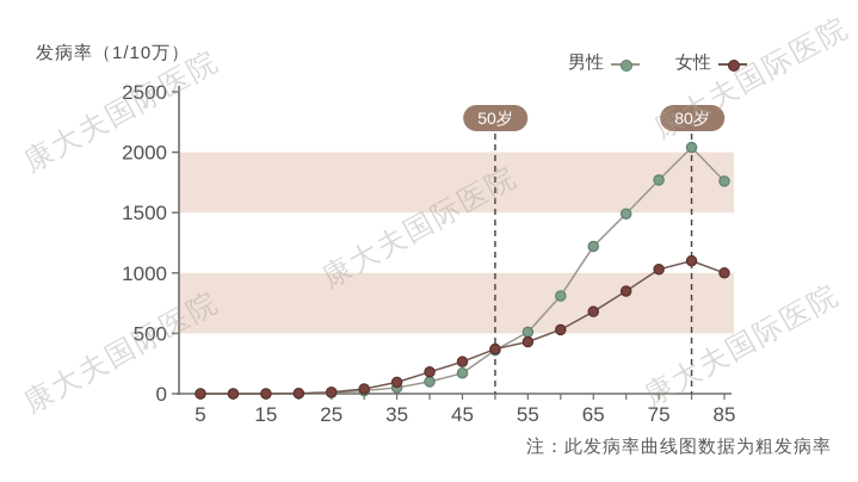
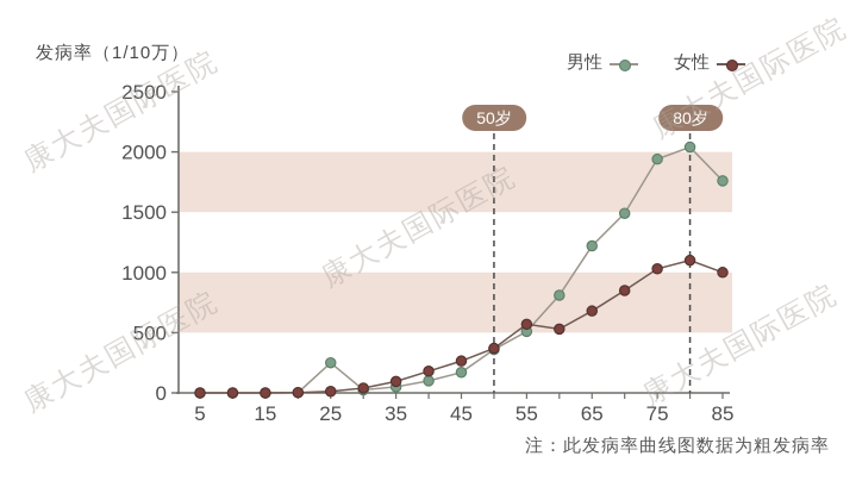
男性/25: 10 -> 250
女性/55: 430 -> 570
男性/75: 1770 -> 1940
